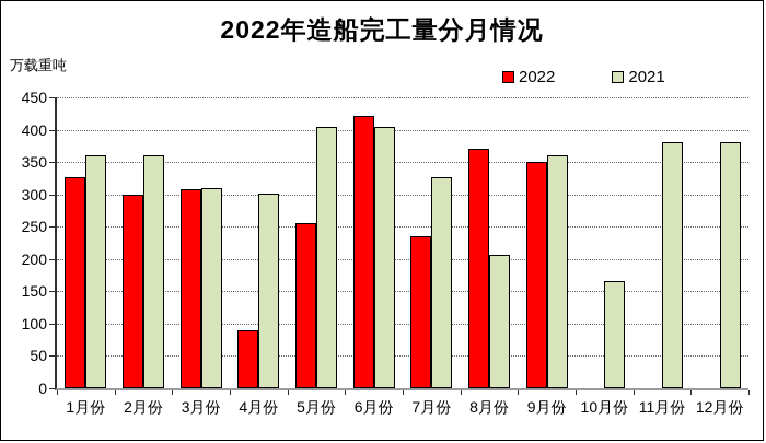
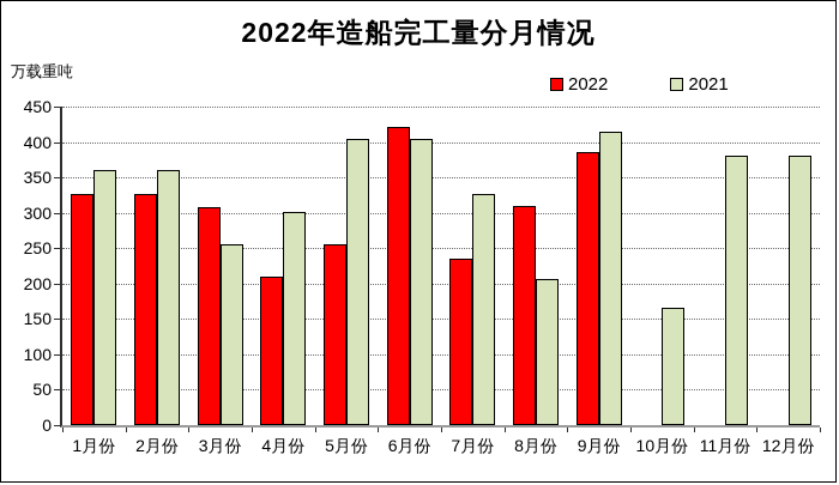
2022/2月份: 300 -> 330
2021/3月份: 310 -> 260
2022/4月份: 90 -> 210
2022/8月份: 370 -> 310
2022/9月份: 350 -> 390
2021/9月份: 360 -> 410
